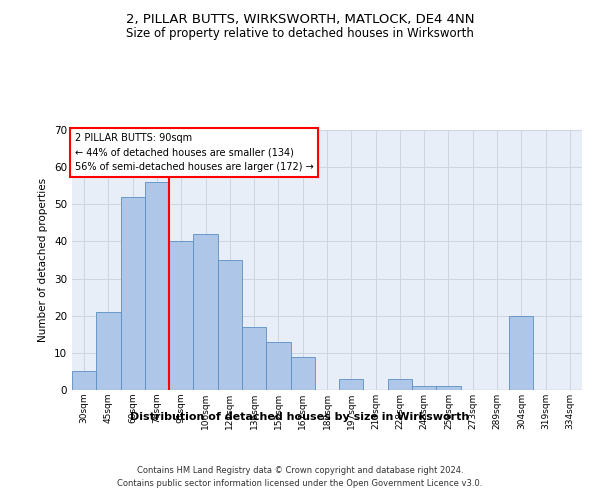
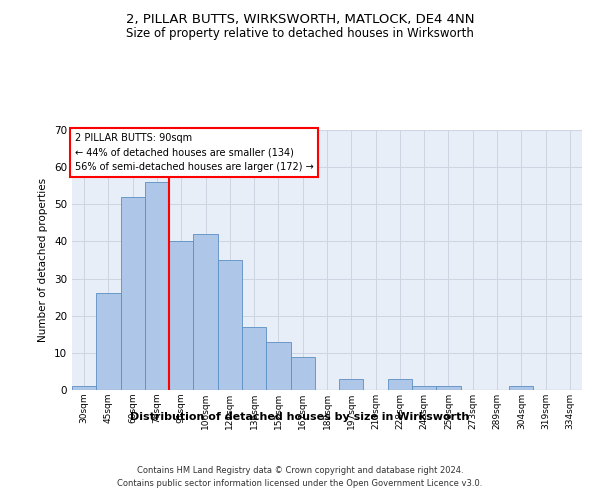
30sqm: 5 -> 1
45sqm: 21 -> 26
304sqm: 20 -> 1
